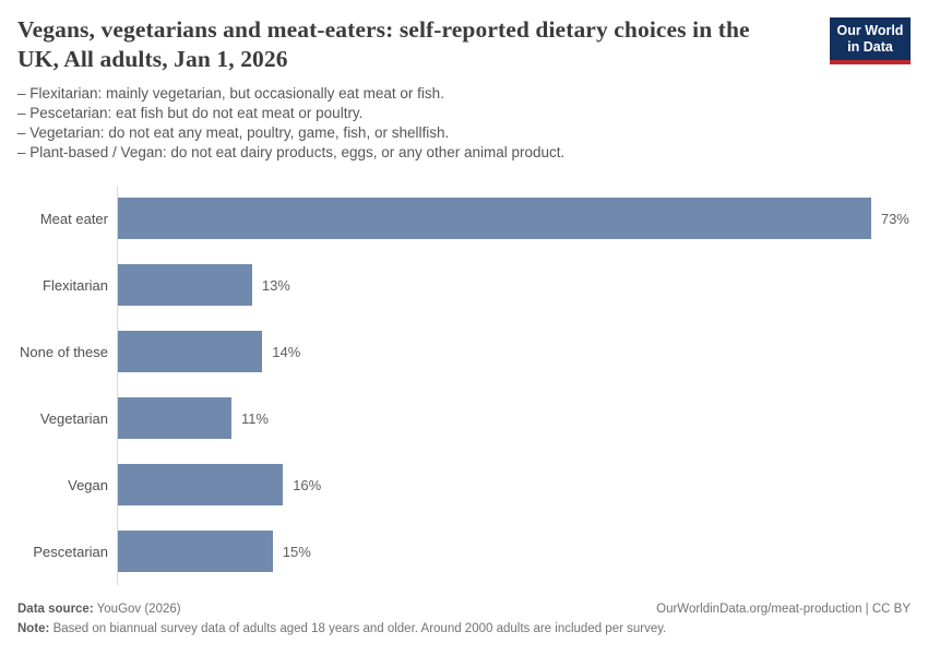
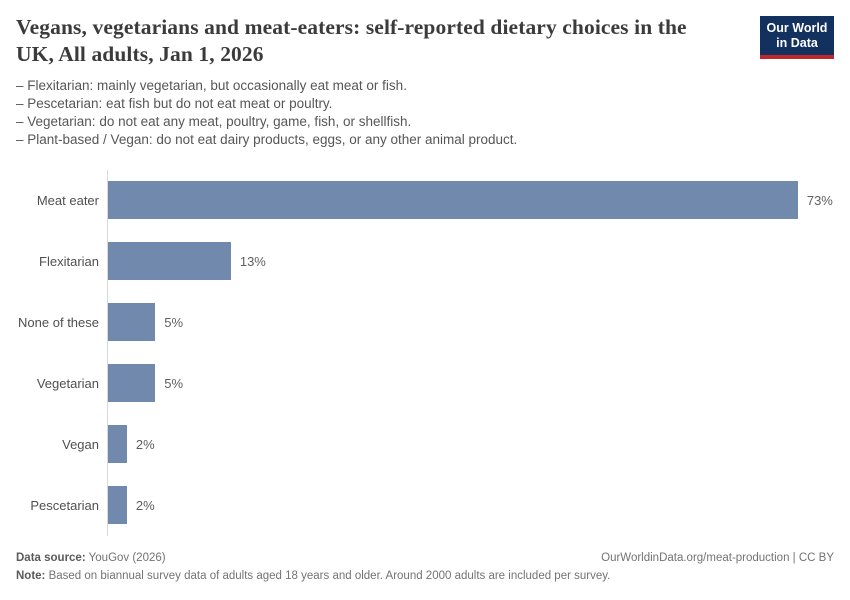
None of these: 14% -> 5%
Vegetarian: 11% -> 5%
Vegan: 16% -> 2%
Pescetarian: 15% -> 2%
